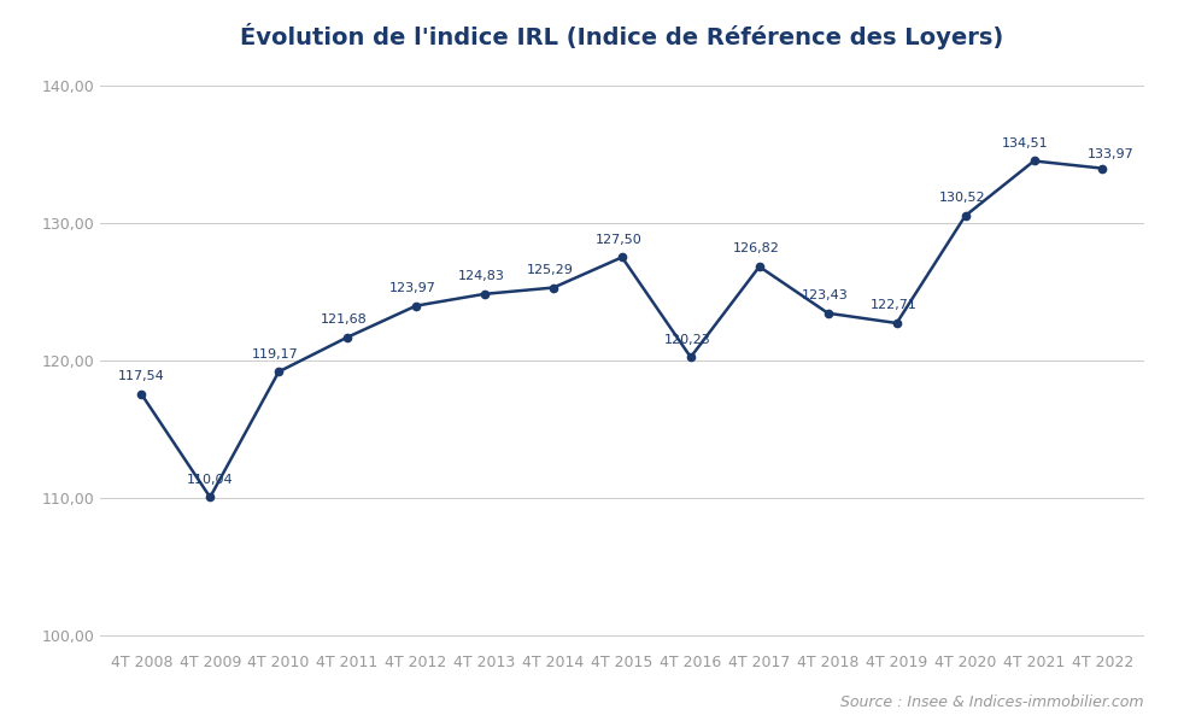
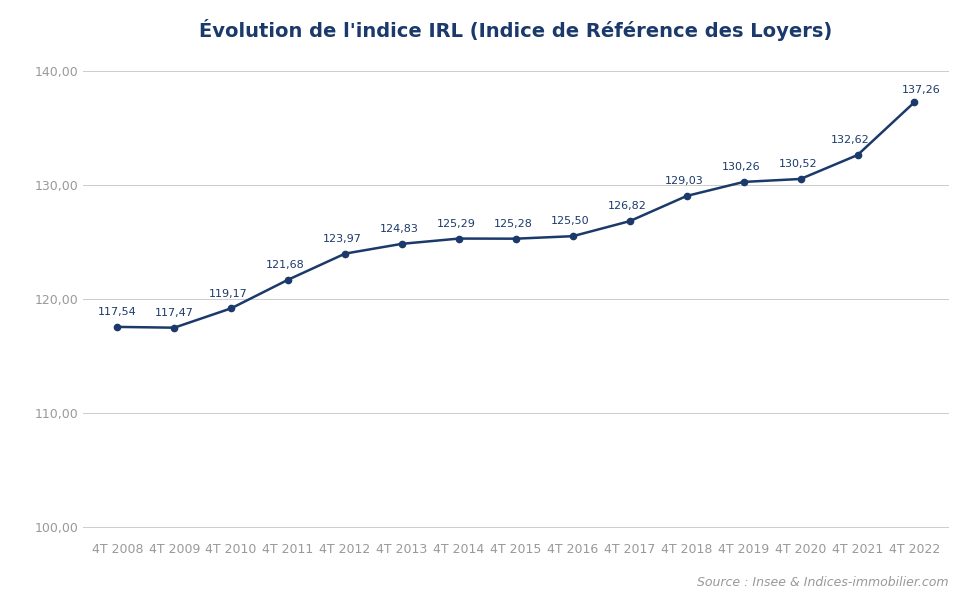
4T 2009: 110,04 -> 117,47
4T 2015: 127,50 -> 125,28
4T 2016: 120,23 -> 125,50
4T 2018: 123,43 -> 129,03
4T 2019: 122,71 -> 130,26
4T 2021: 134,51 -> 132,62
4T 2022: 133,97 -> 137,26
